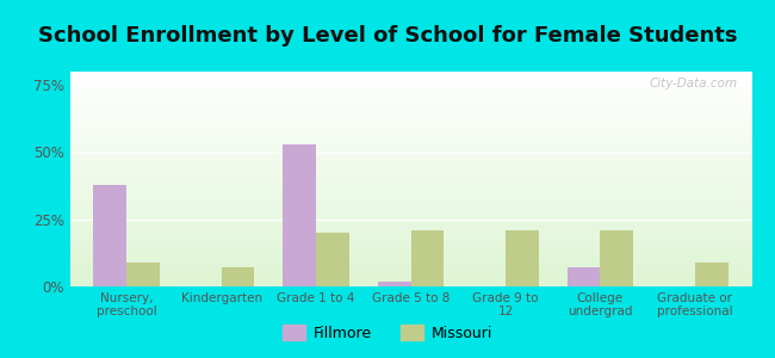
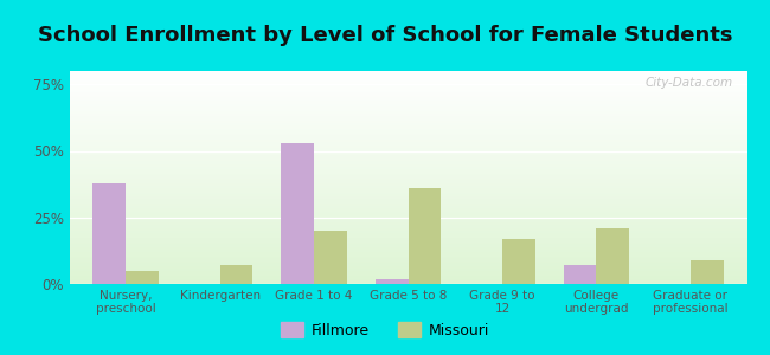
Missouri/Nursery, preschool: 9% -> 5%
Missouri/Grade 5 to 8: 21% -> 36%
Missouri/Grade 9 to 12: 21% -> 17%
